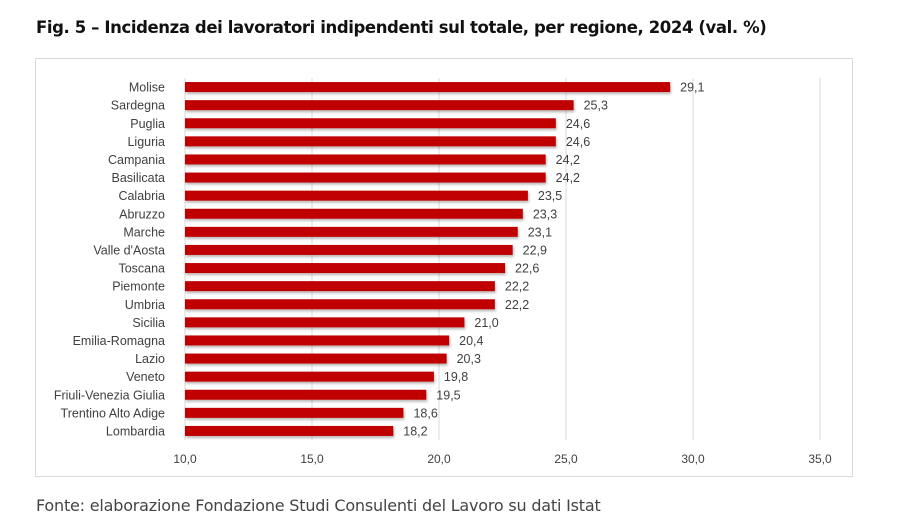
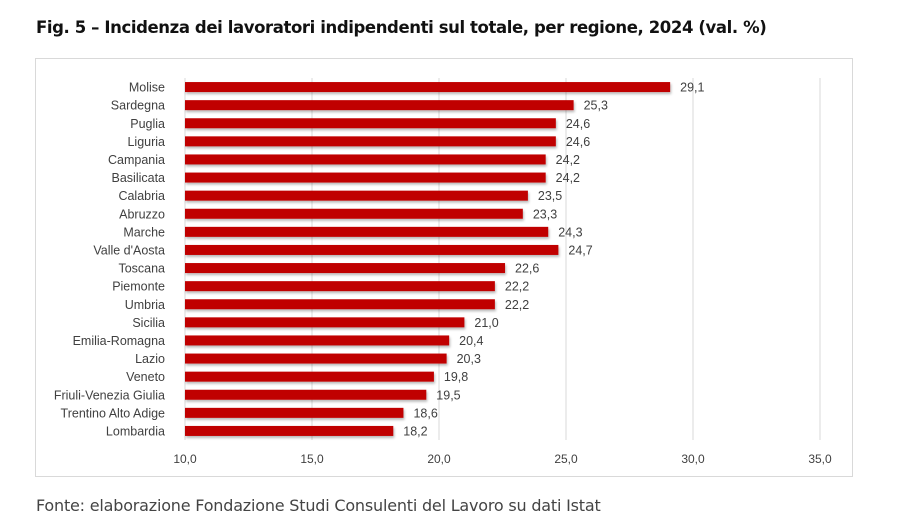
Marche: 23,1 -> 24,3
Valle d'Aosta: 22,9 -> 24,7
